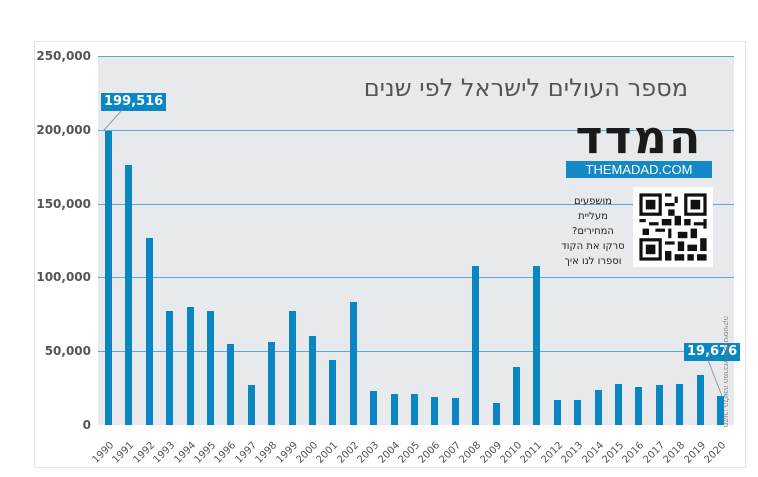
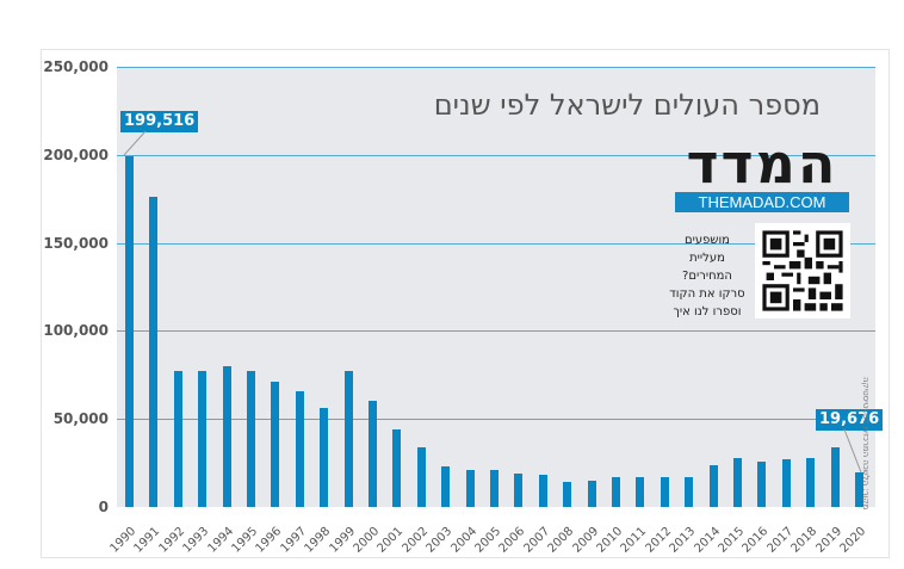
1992: 127000 -> 77000
1996: 55000 -> 71000
1997: 27000 -> 66000
2002: 83000 -> 34000
2008: 108000 -> 14000
2010: 39000 -> 17000
2011: 108000 -> 17000
